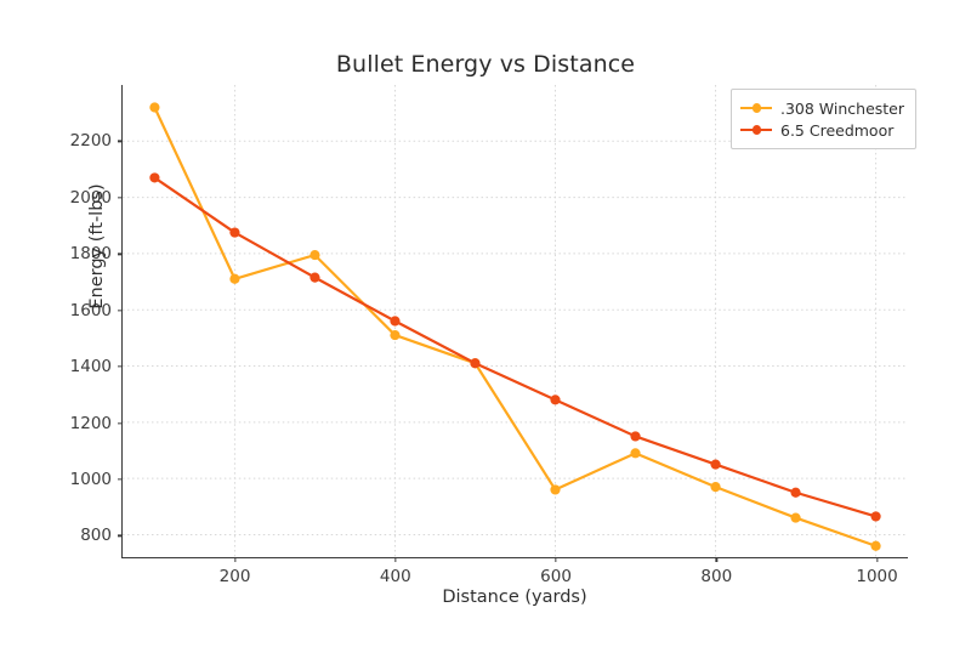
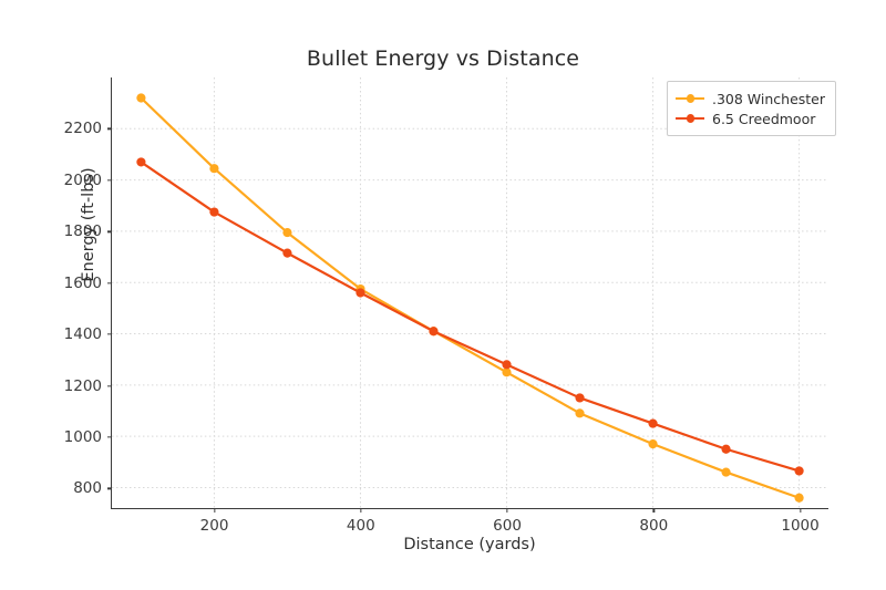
.308 Winchester/200: 1710 -> 2040
.308 Winchester/400: 1510 -> 1580
.308 Winchester/600: 960 -> 1250
